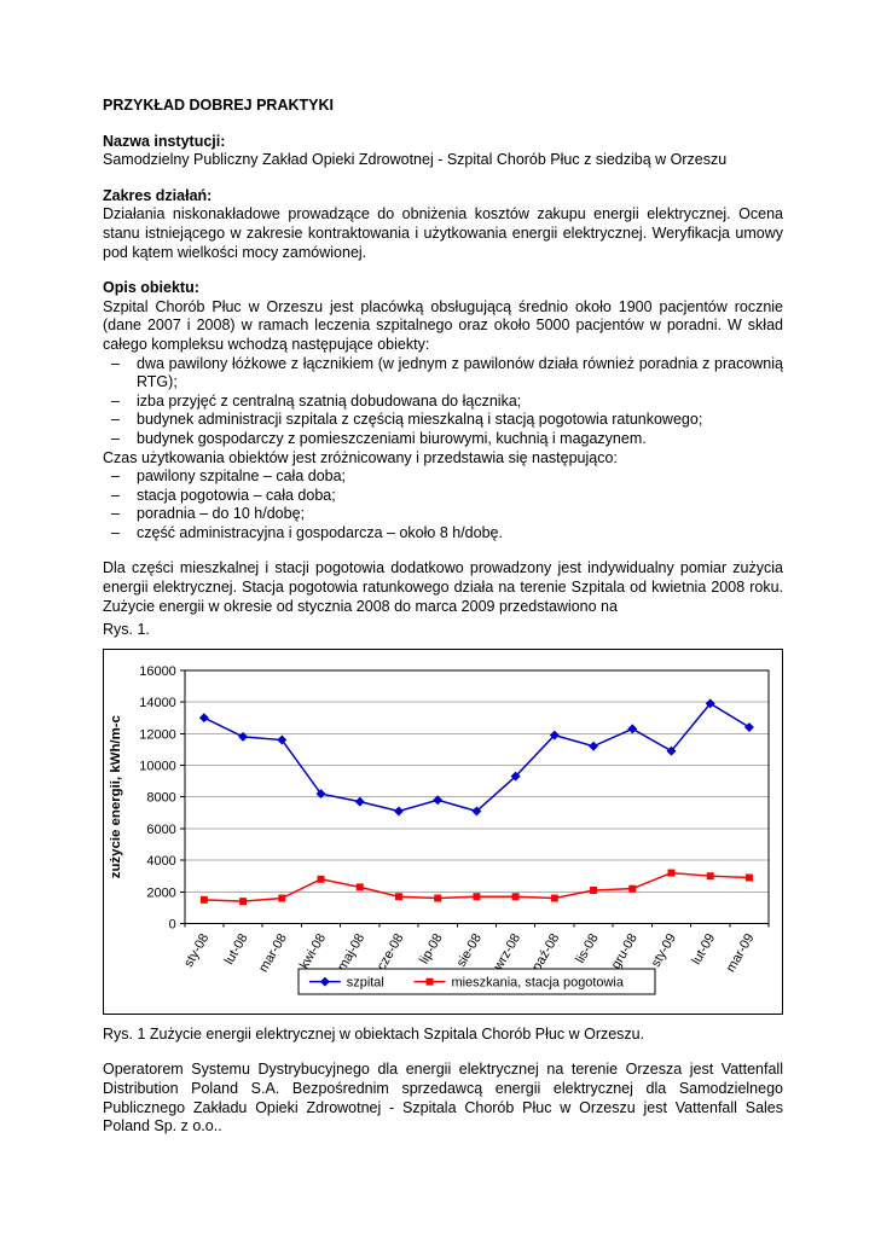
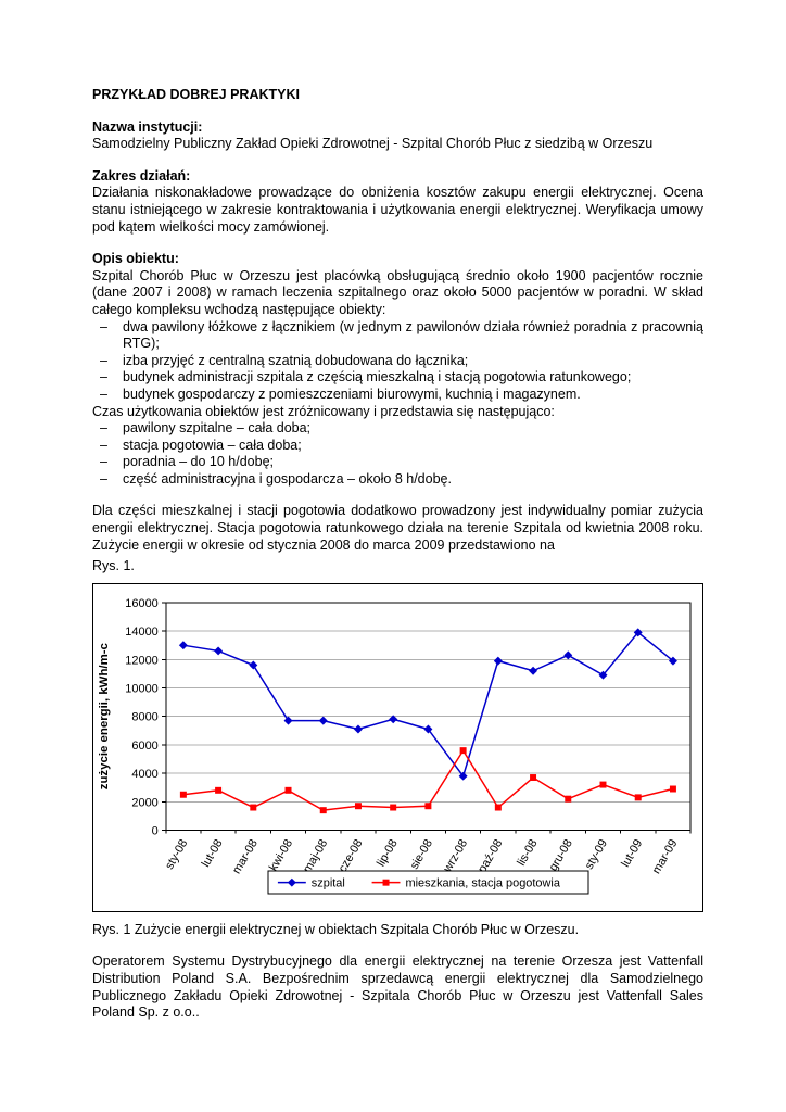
mieszkania, stacja pogotowia/sty-08: 1500 -> 2500
szpital/lut-08: 11800 -> 12600
mieszkania, stacja pogotowia/lut-08: 1400 -> 2800
szpital/kwi-08: 8200 -> 7700
mieszkania, stacja pogotowia/maj-08: 2300 -> 1400
szpital/wrz-08: 9300 -> 3800
mieszkania, stacja pogotowia/wrz-08: 1700 -> 5600
mieszkania, stacja pogotowia/lis-08: 2100 -> 3700
mieszkania, stacja pogotowia/lut-09: 3000 -> 2300
szpital/mar-09: 12400 -> 11900
